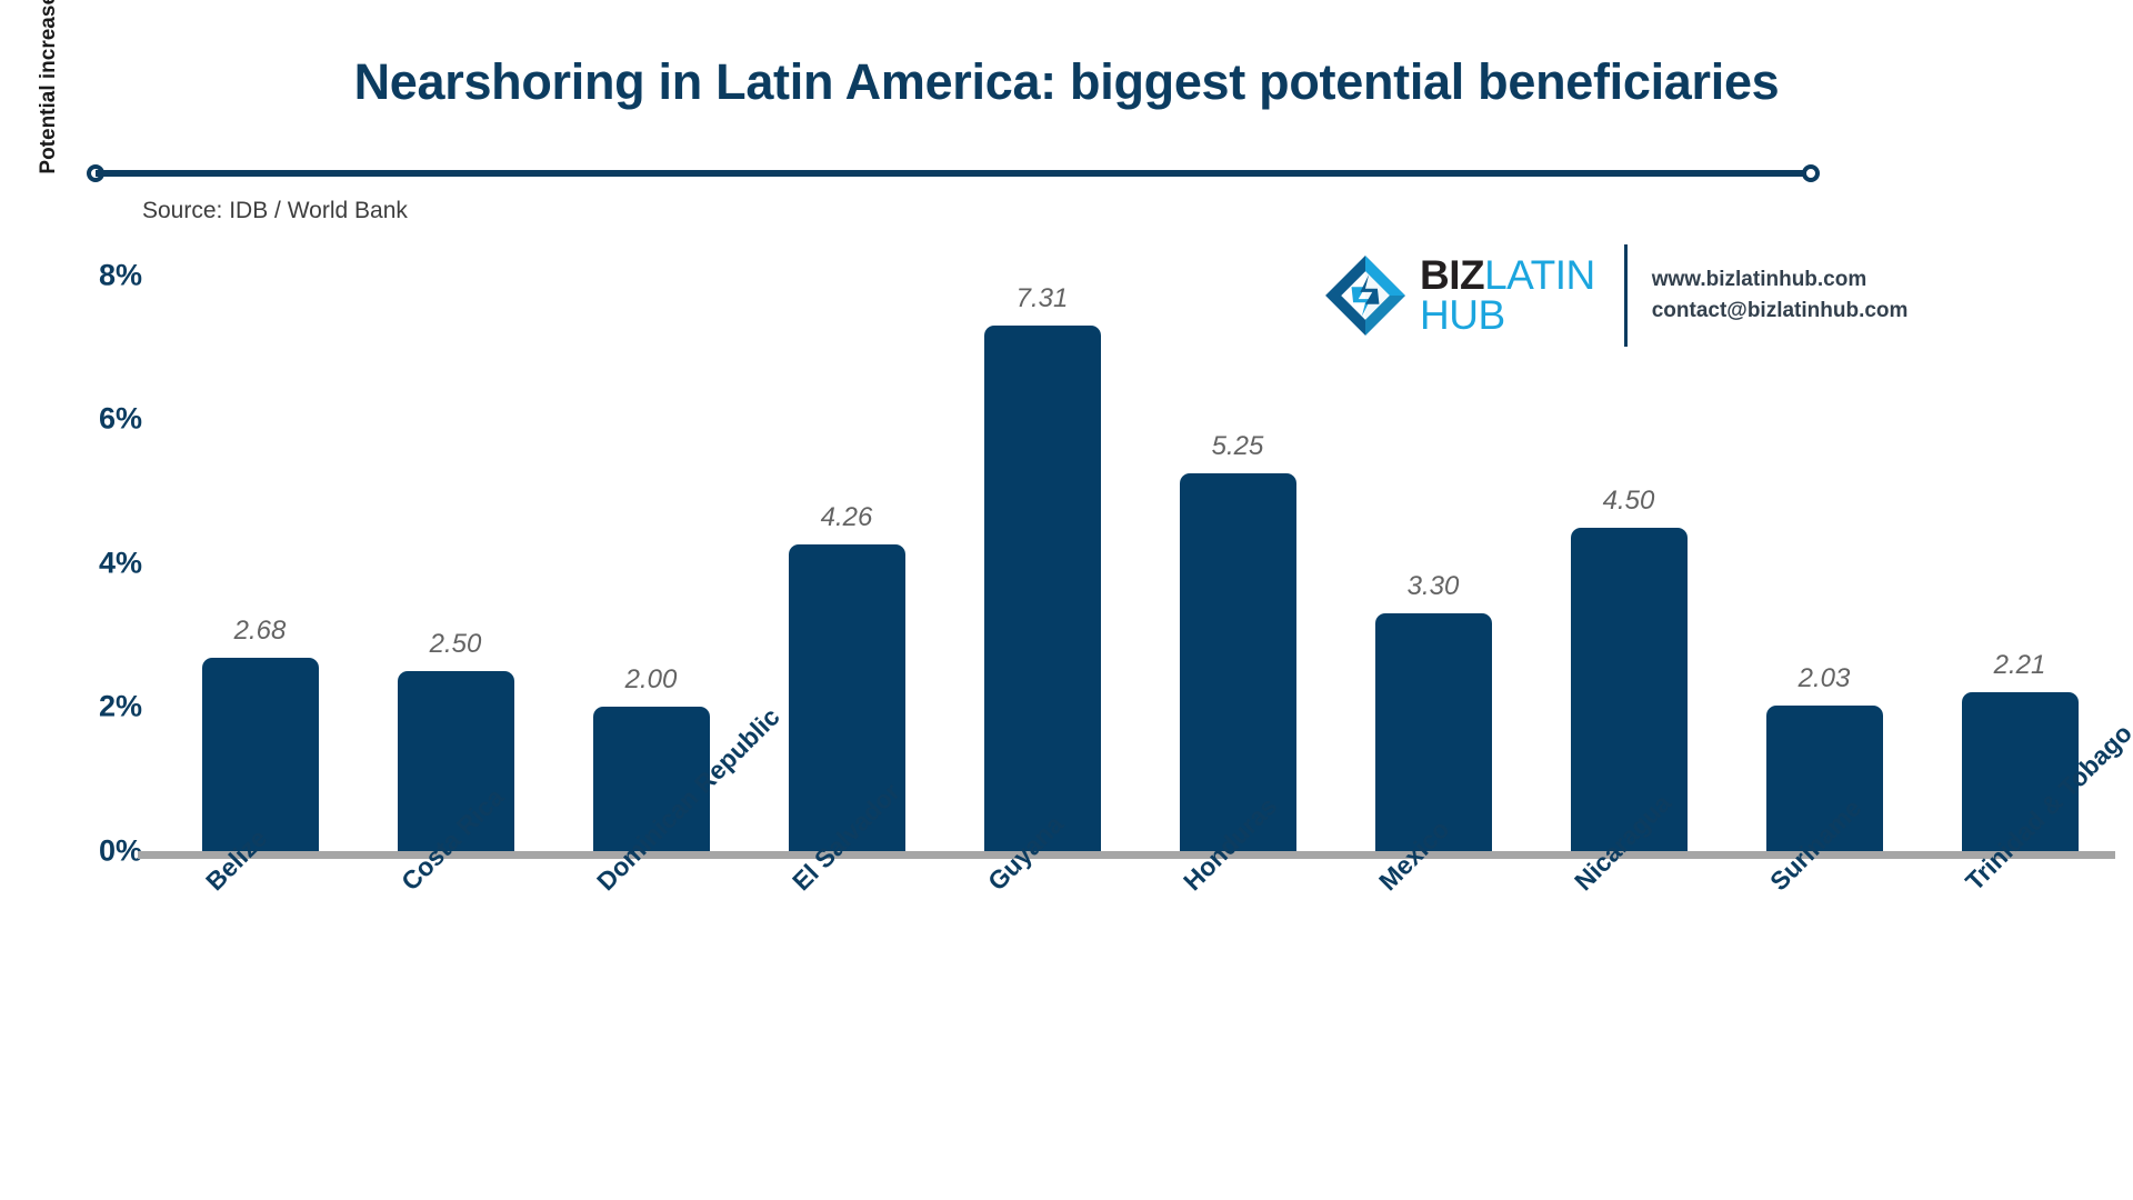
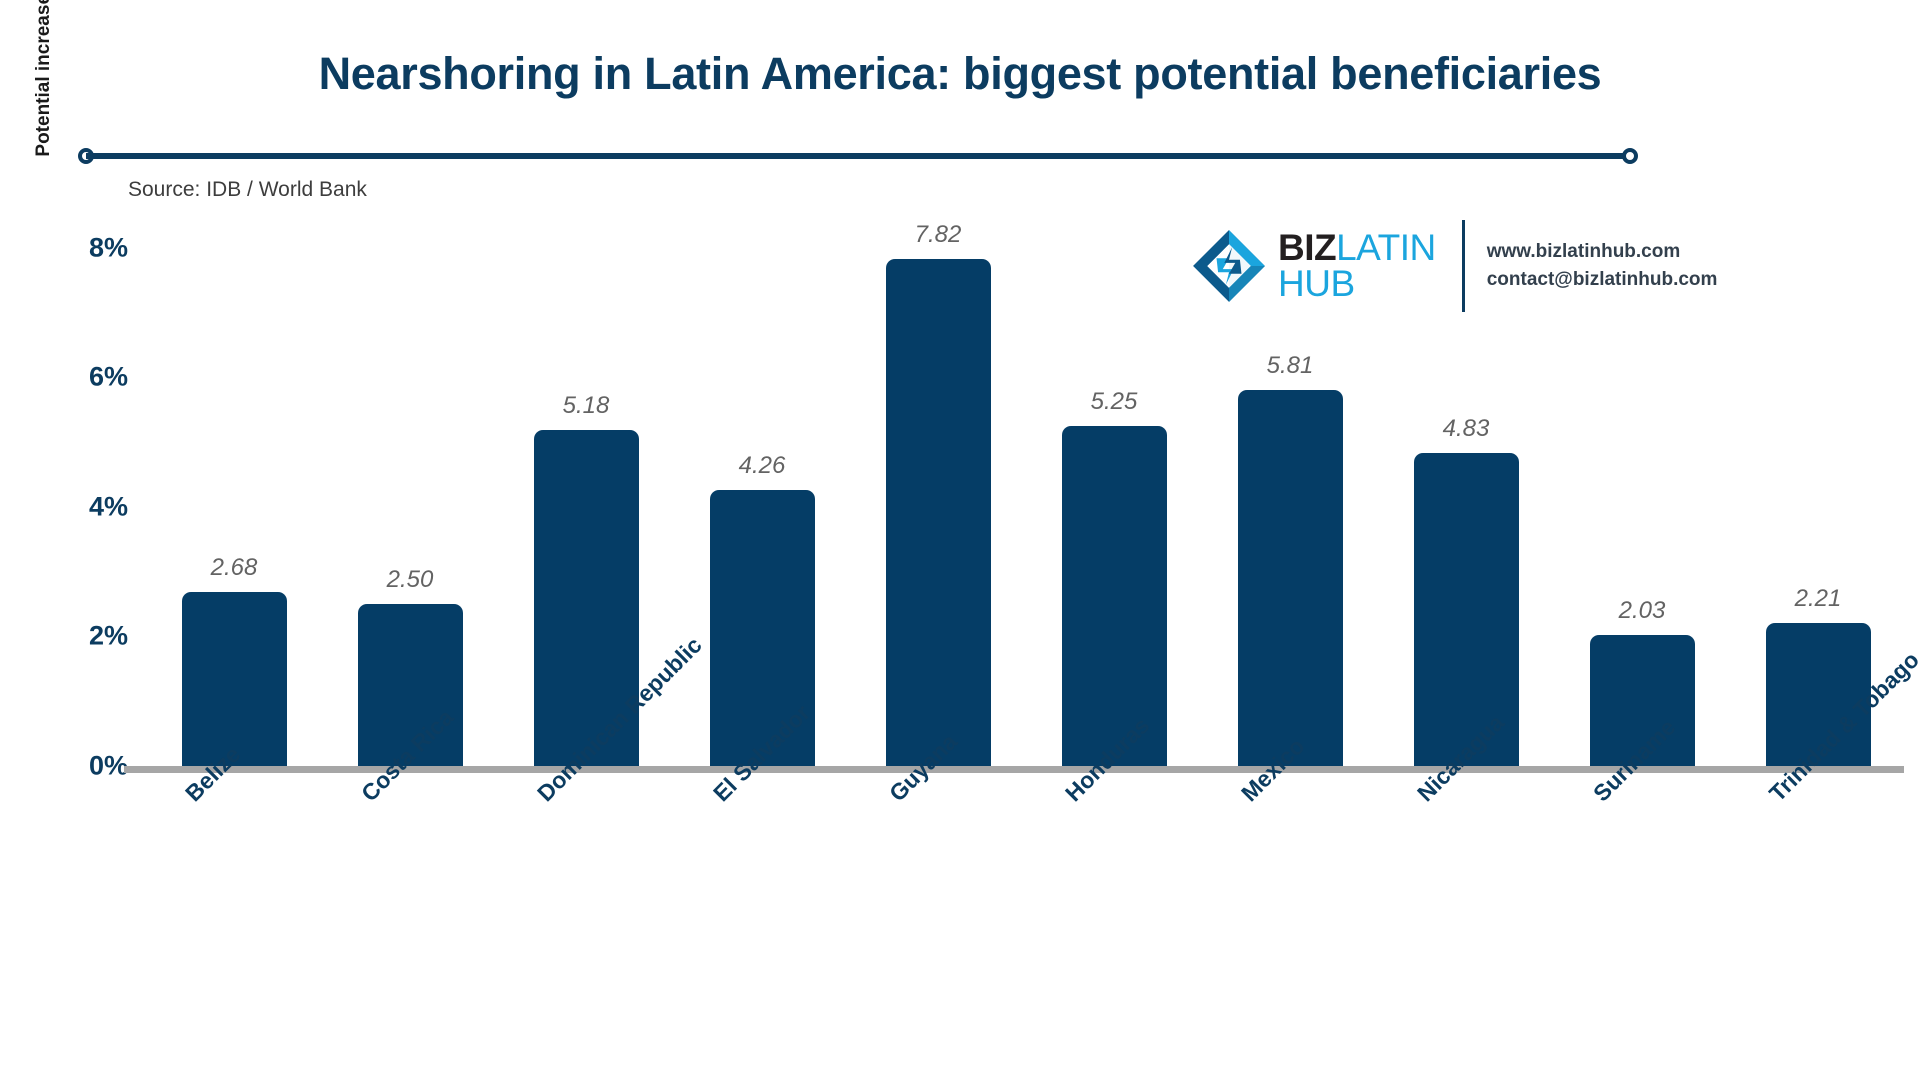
Dominican Republic: 2.00 -> 5.18
Guyana: 7.31 -> 7.82
Mexico: 3.30 -> 5.81
Nicaragua: 4.50 -> 4.83
